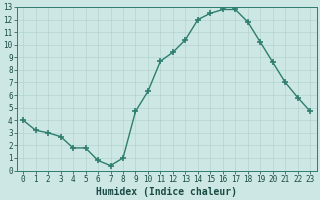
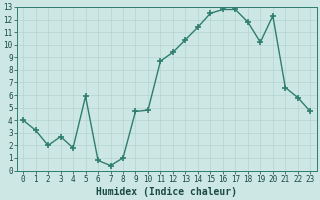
2: 3.0 -> 2.0
5: 1.8 -> 5.9
10: 6.3 -> 4.8
14: 12.0 -> 11.4
20: 8.6 -> 12.3
21: 7.0 -> 6.6
